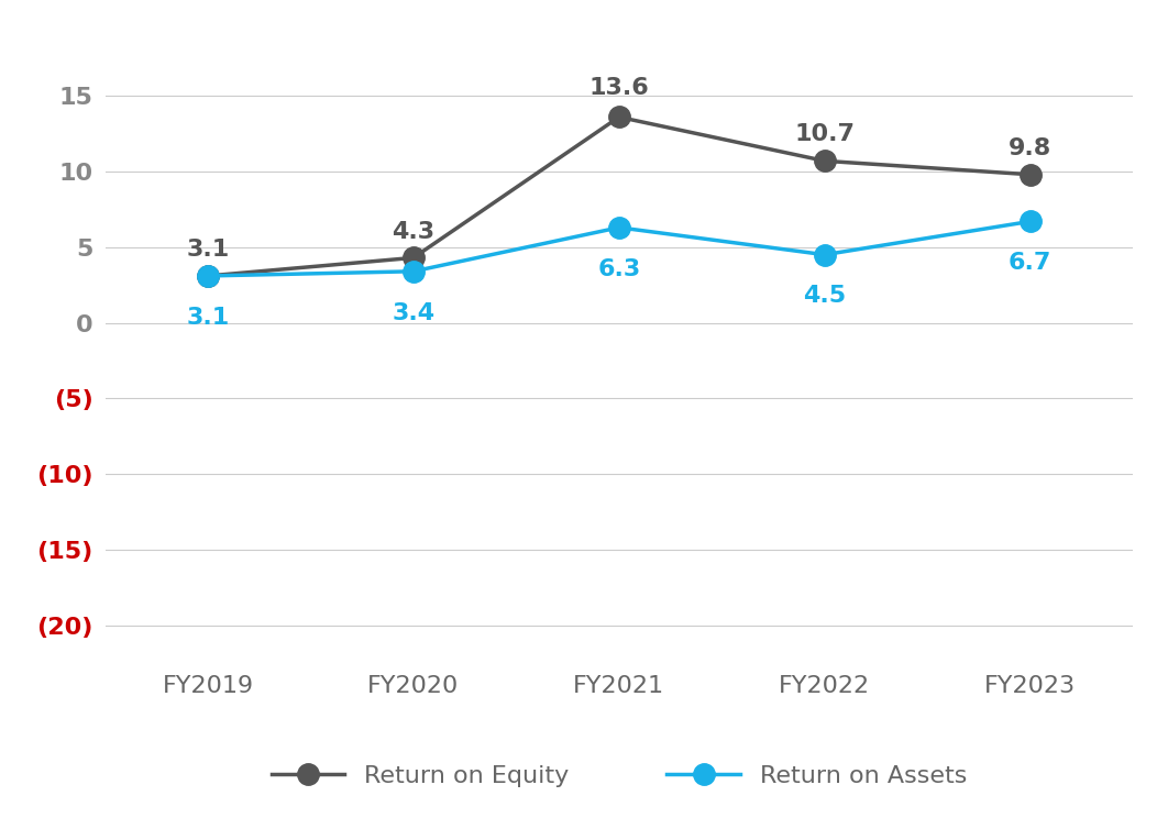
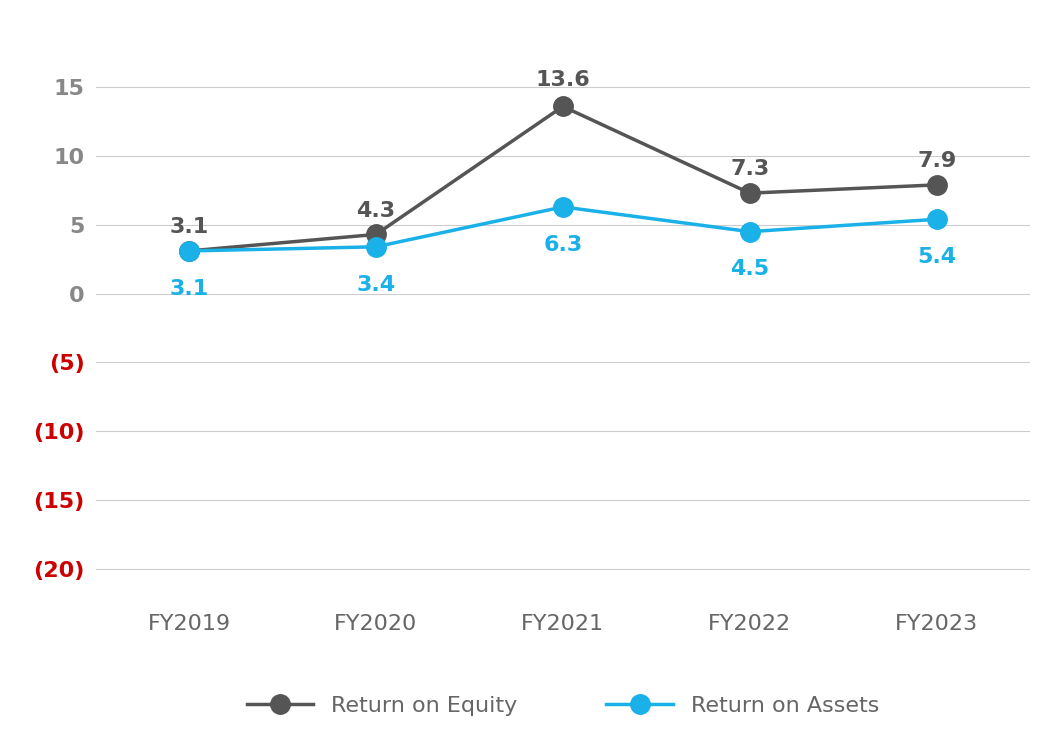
Return on Equity/FY2022: 10.7 -> 7.3
Return on Equity/FY2023: 9.8 -> 7.9
Return on Assets/FY2023: 6.7 -> 5.4
